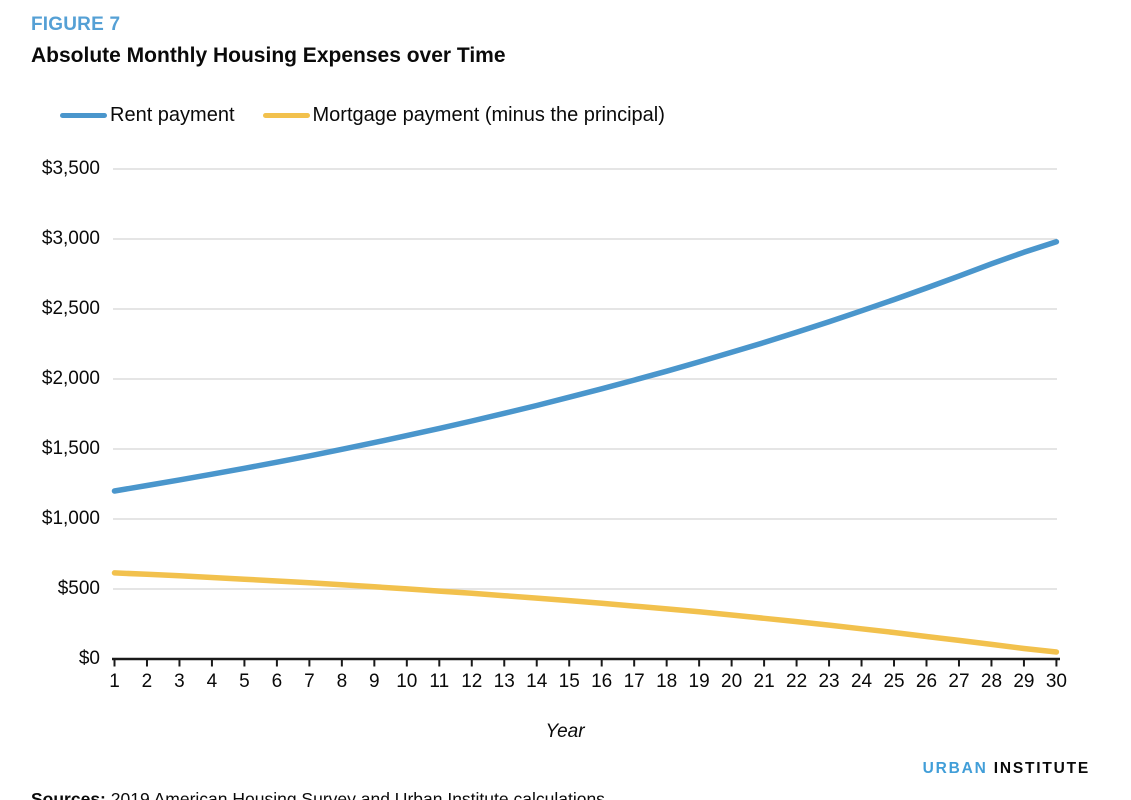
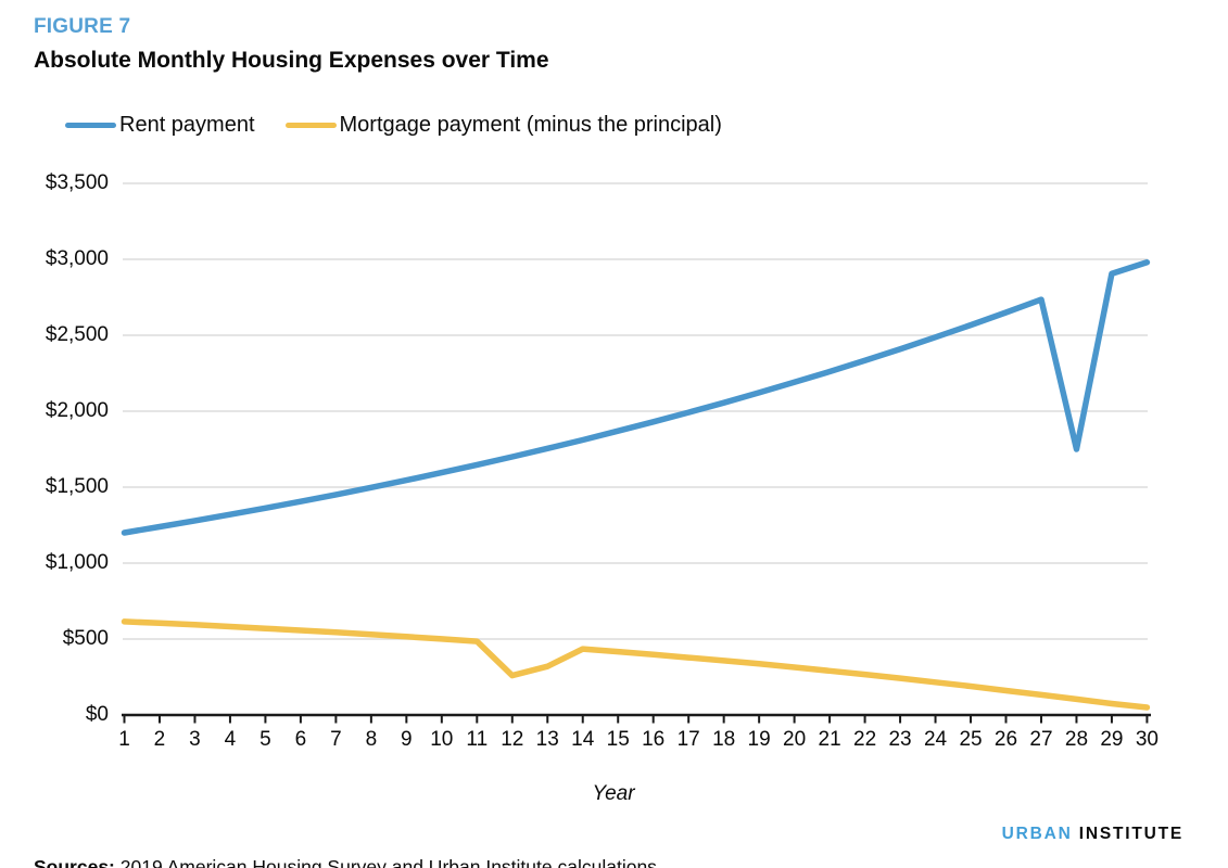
Mortgage payment (minus the principal)/12: $470 -> $260
Mortgage payment (minus the principal)/13: $450 -> $320
Rent payment/28: $2820 -> $1750
